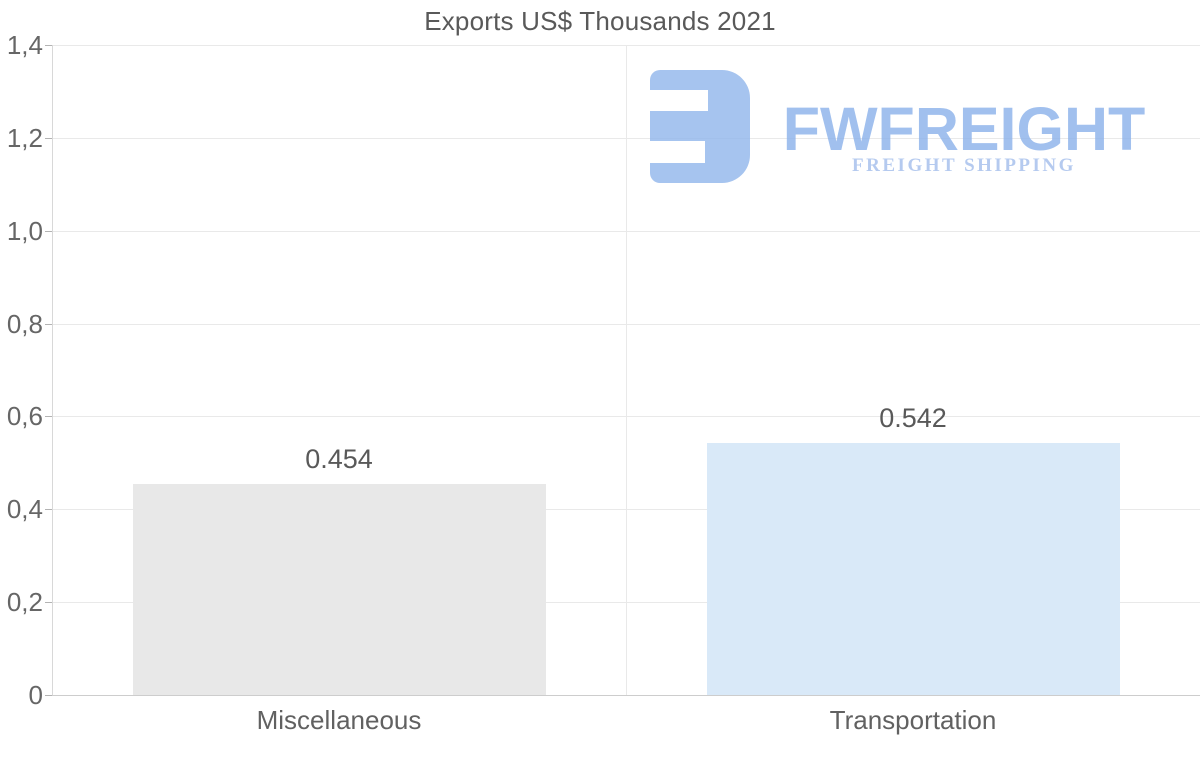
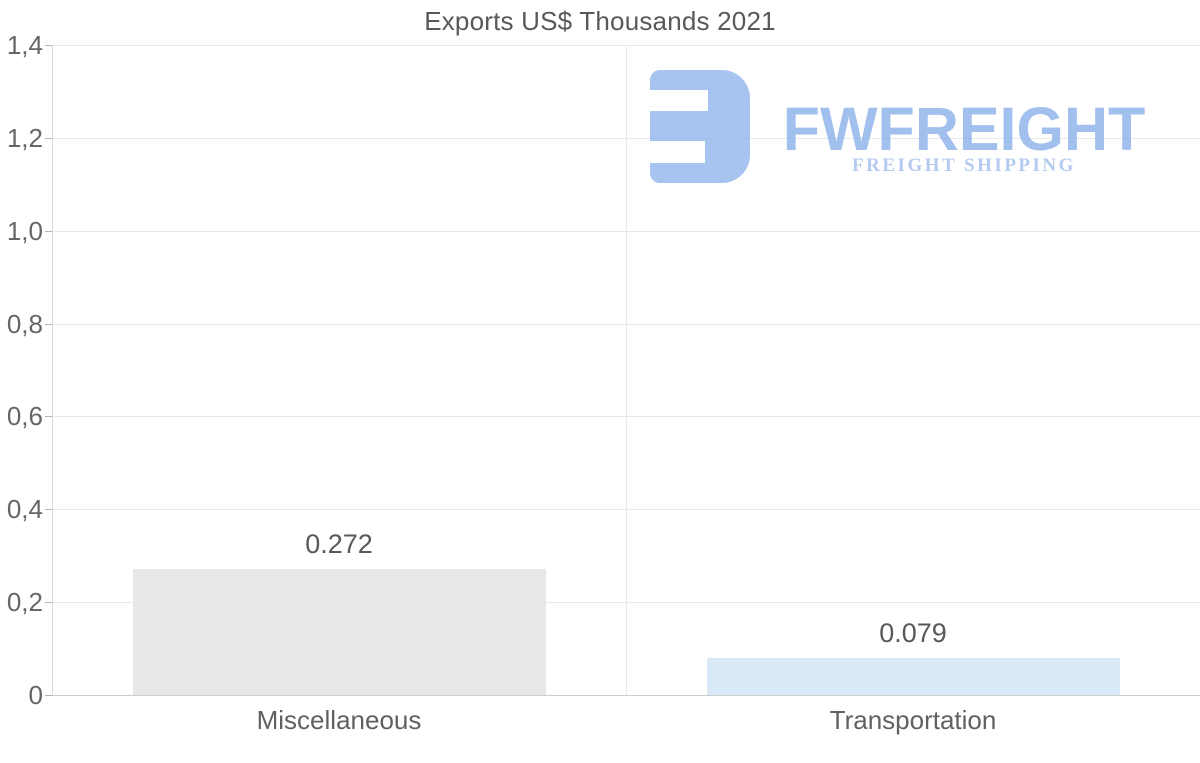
Miscellaneous: 0.454 -> 0.272
Transportation: 0.542 -> 0.079
